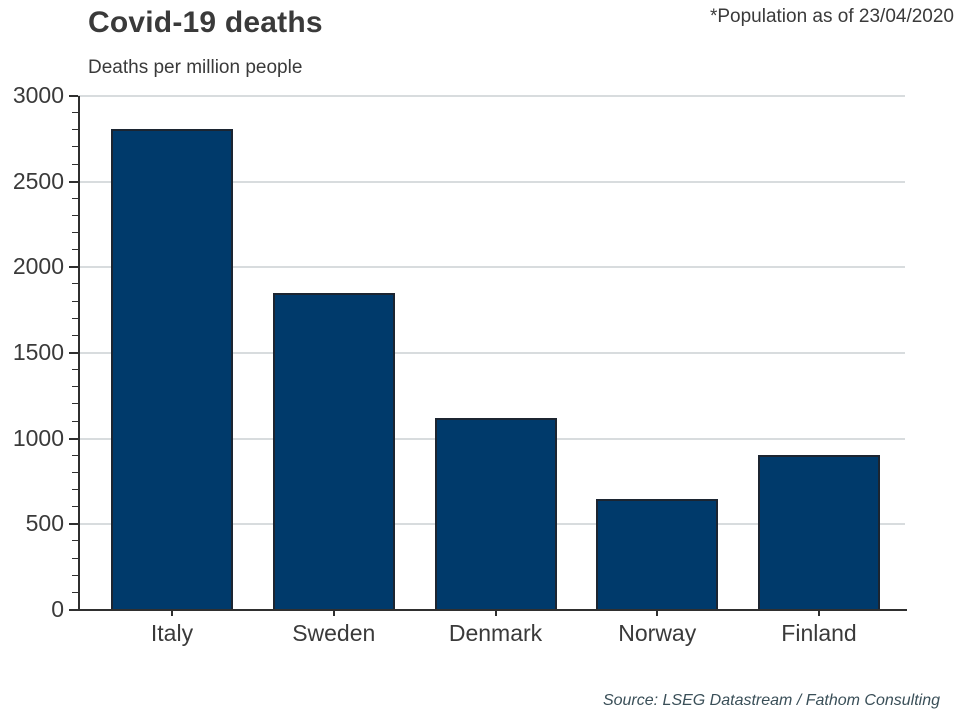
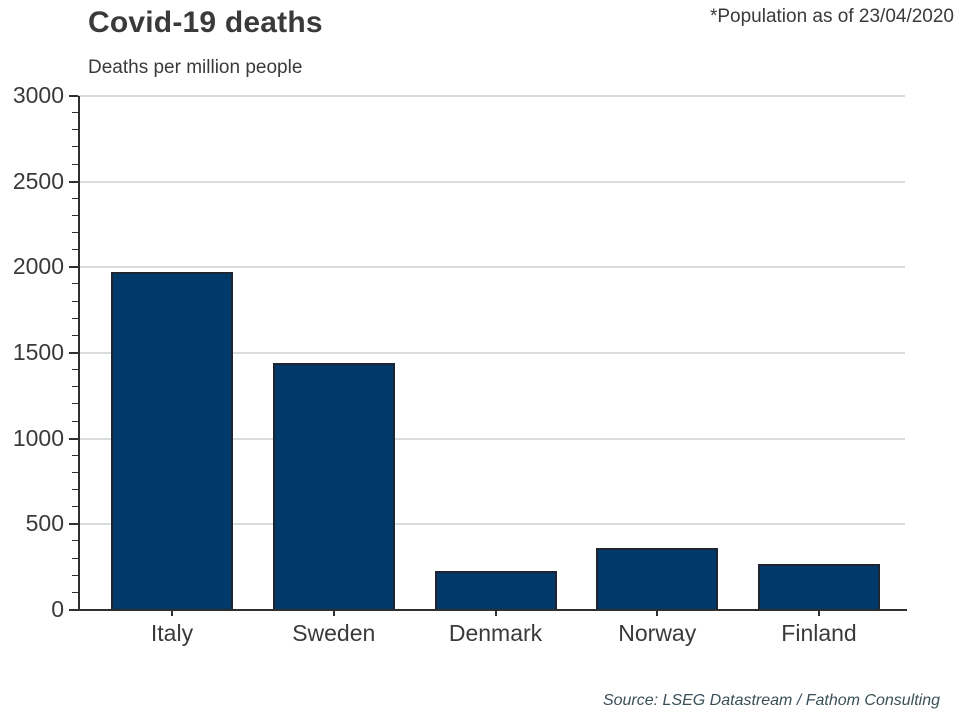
Italy: 2800 -> 1970
Sweden: 1850 -> 1440
Denmark: 1120 -> 230
Norway: 650 -> 360
Finland: 900 -> 270
